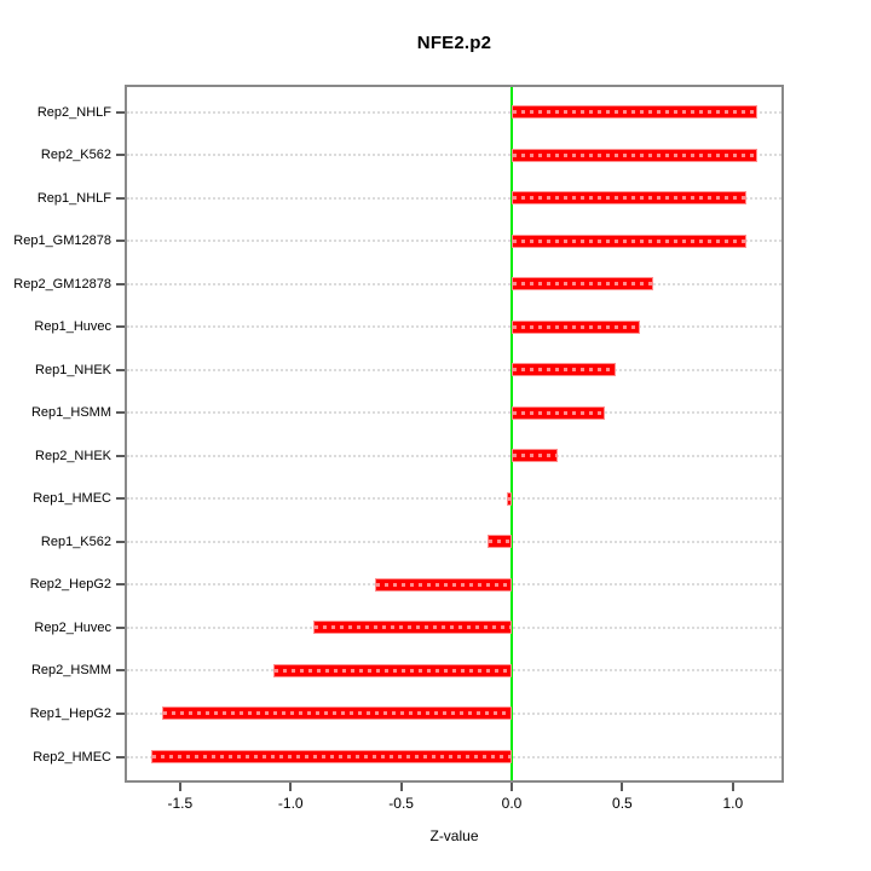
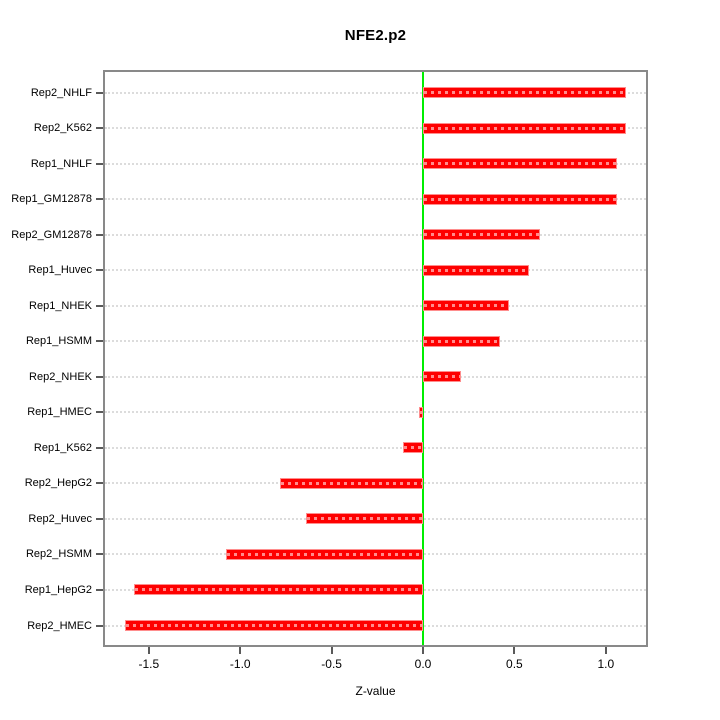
Rep2_HepG2: -0.62 -> -0.78
Rep2_Huvec: -0.90 -> -0.64
